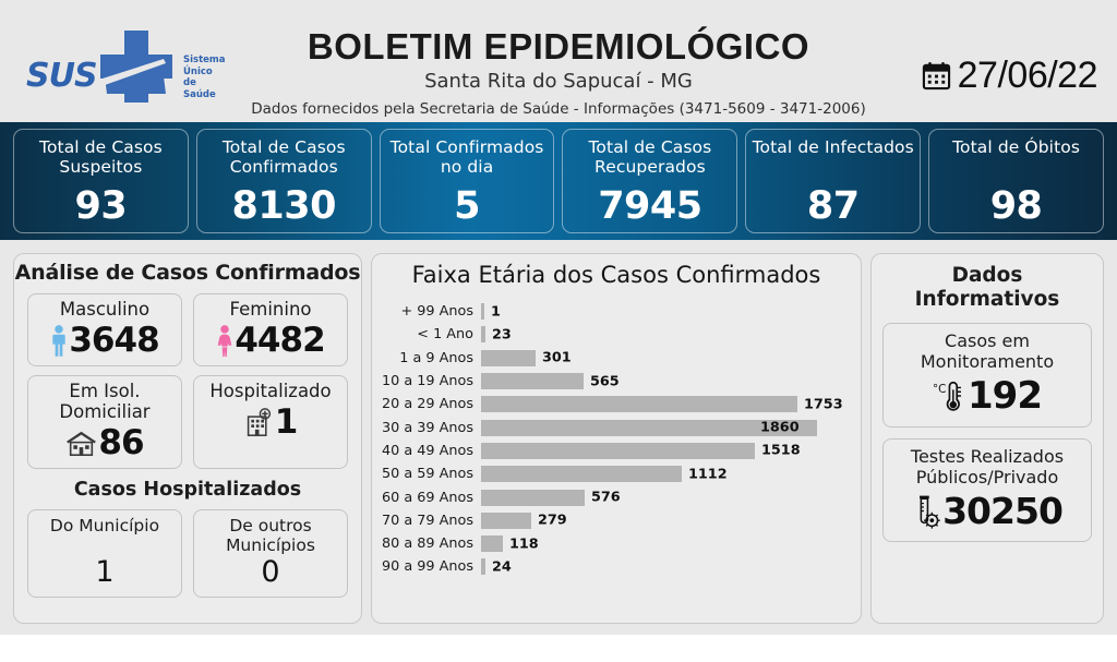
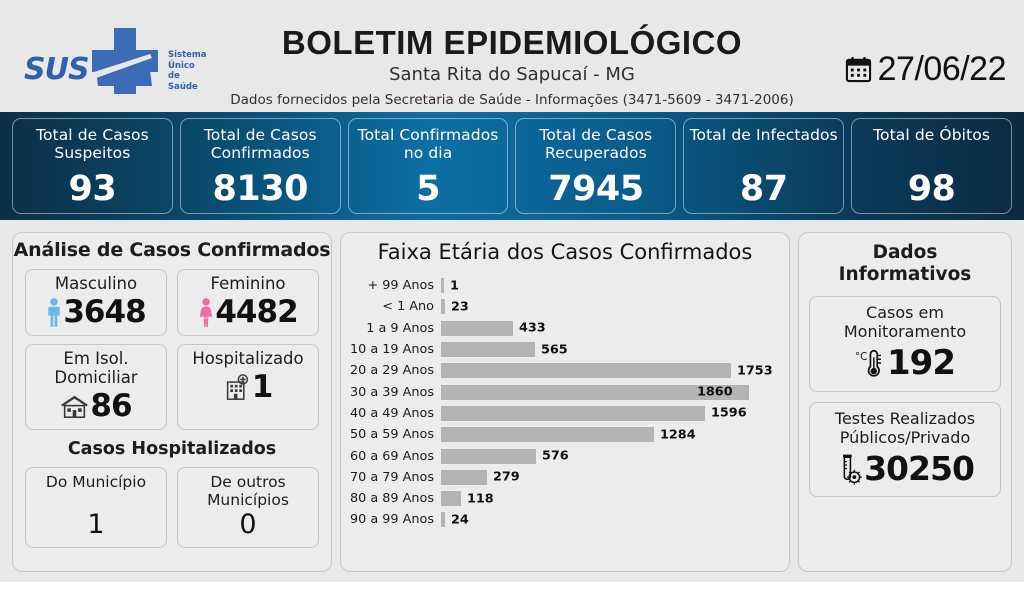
1 a 9 Anos: 301 -> 433
40 a 49 Anos: 1518 -> 1596
50 a 59 Anos: 1112 -> 1284
